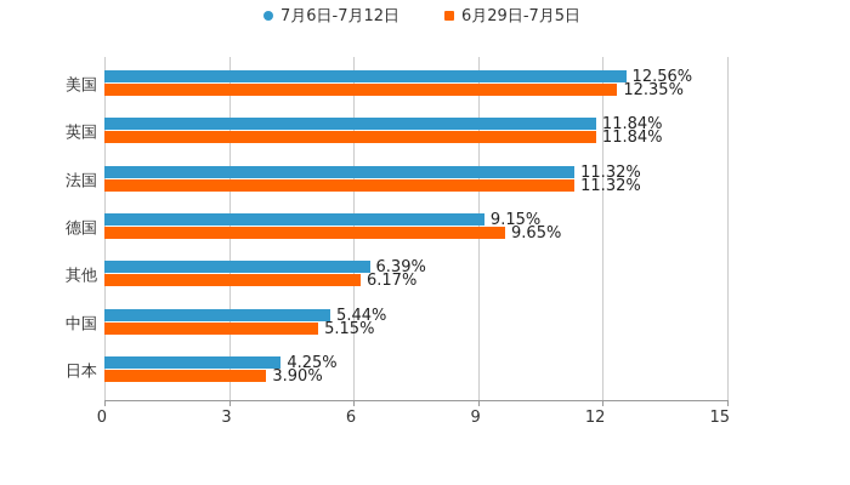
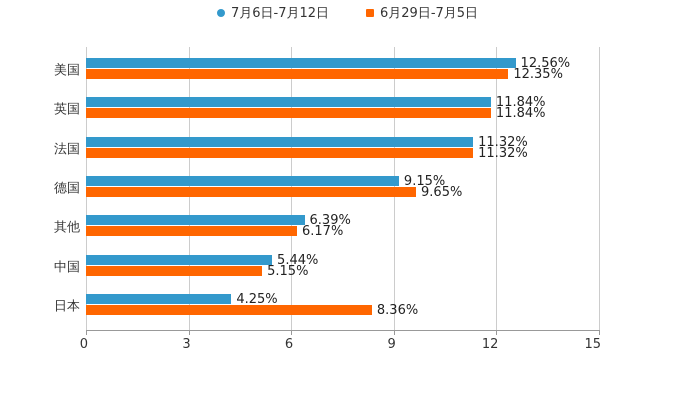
6月29日-7月5日/日本: 3.90% -> 8.36%
